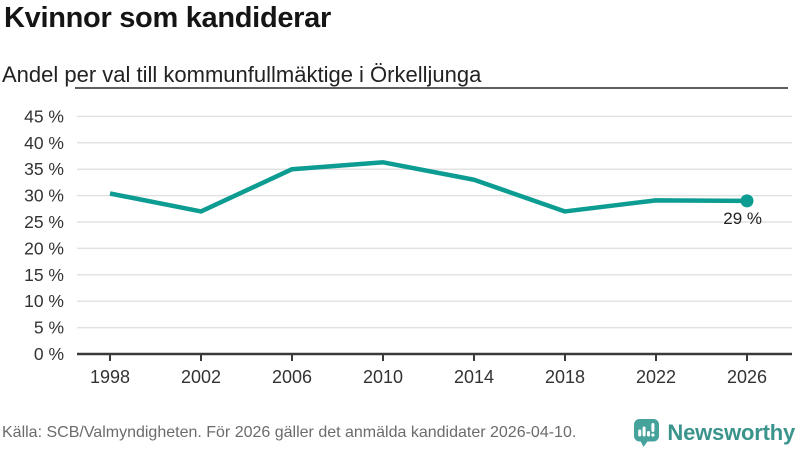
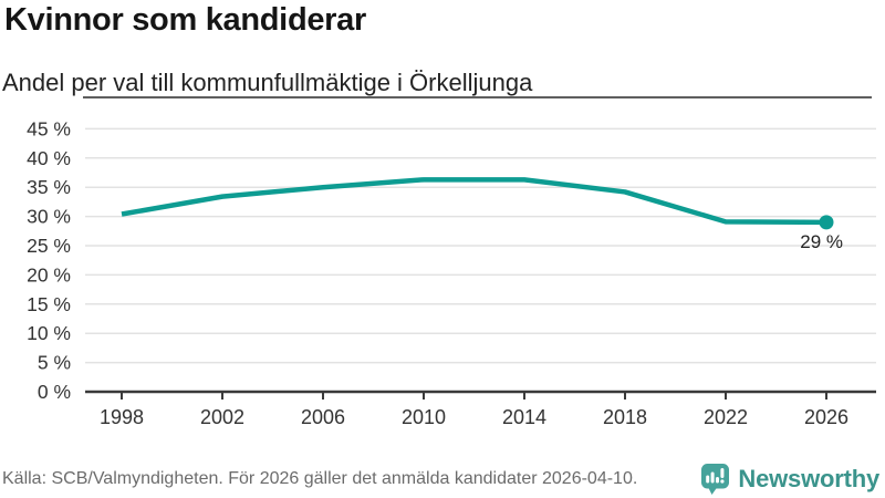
2002: 27% -> 33%
2014: 33% -> 36%
2018: 27% -> 34%
